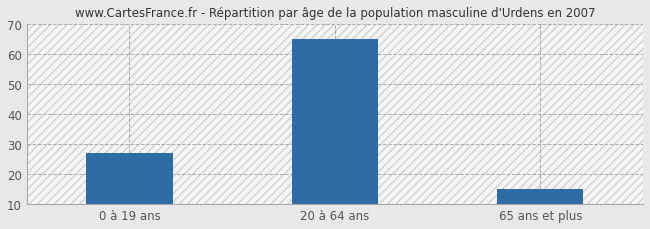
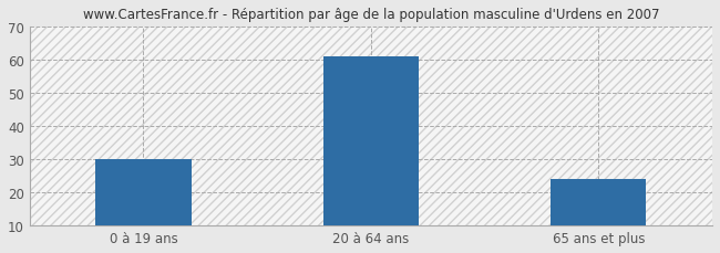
0 à 19 ans: 27 -> 30
20 à 64 ans: 65 -> 61
65 ans et plus: 15 -> 24
